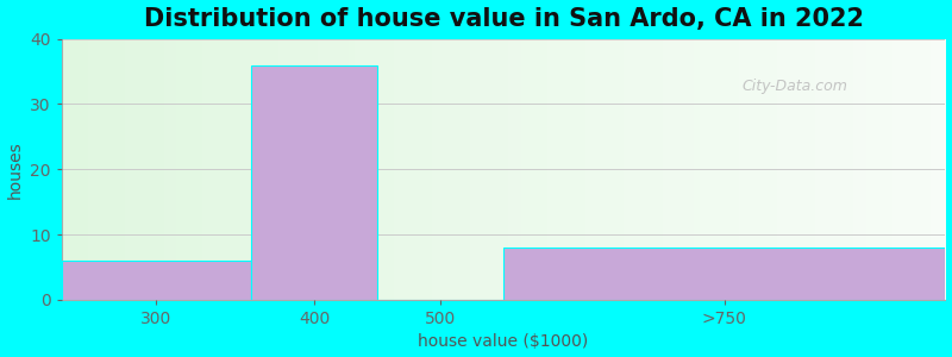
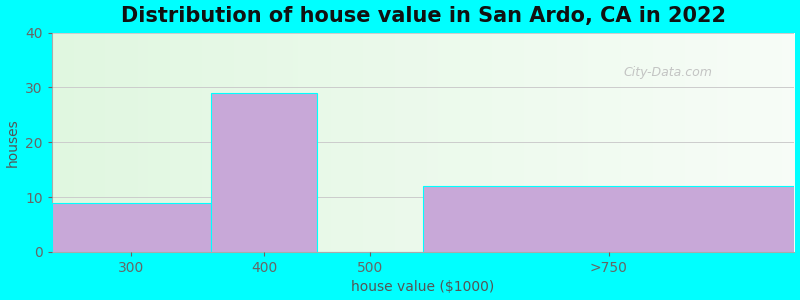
300: 6 -> 9
400: 36 -> 29
>750: 8 -> 12
